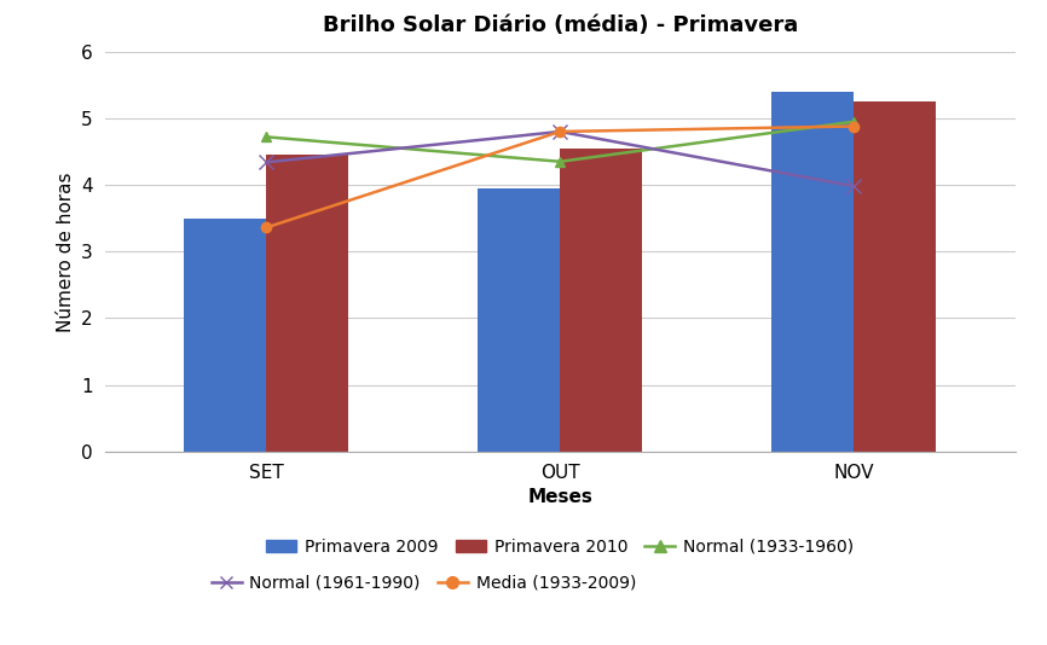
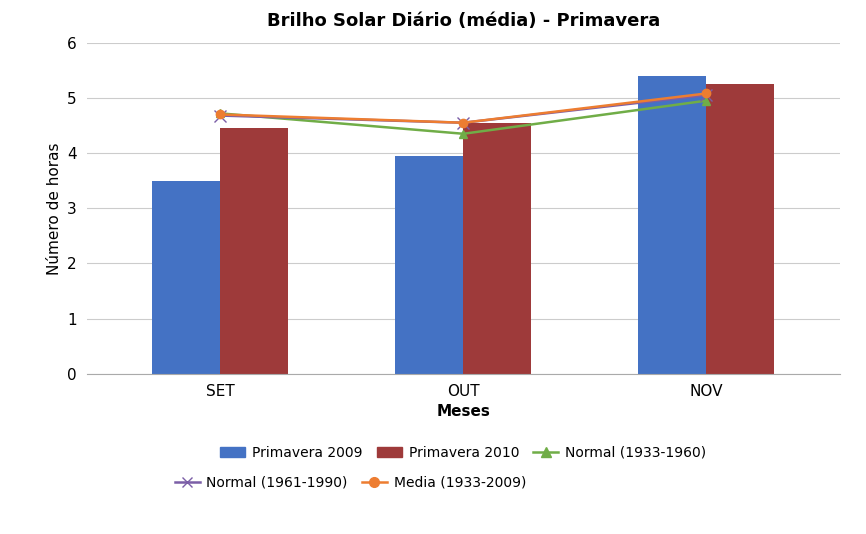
Normal (1961-1990)/SET: 4.34 -> 4.68
Media (1933-2009)/SET: 3.36 -> 4.70
Normal (1961-1990)/OUT: 4.80 -> 4.55
Media (1933-2009)/OUT: 4.80 -> 4.55
Normal (1961-1990)/NOV: 3.98 -> 5.05
Media (1933-2009)/NOV: 4.88 -> 5.08
